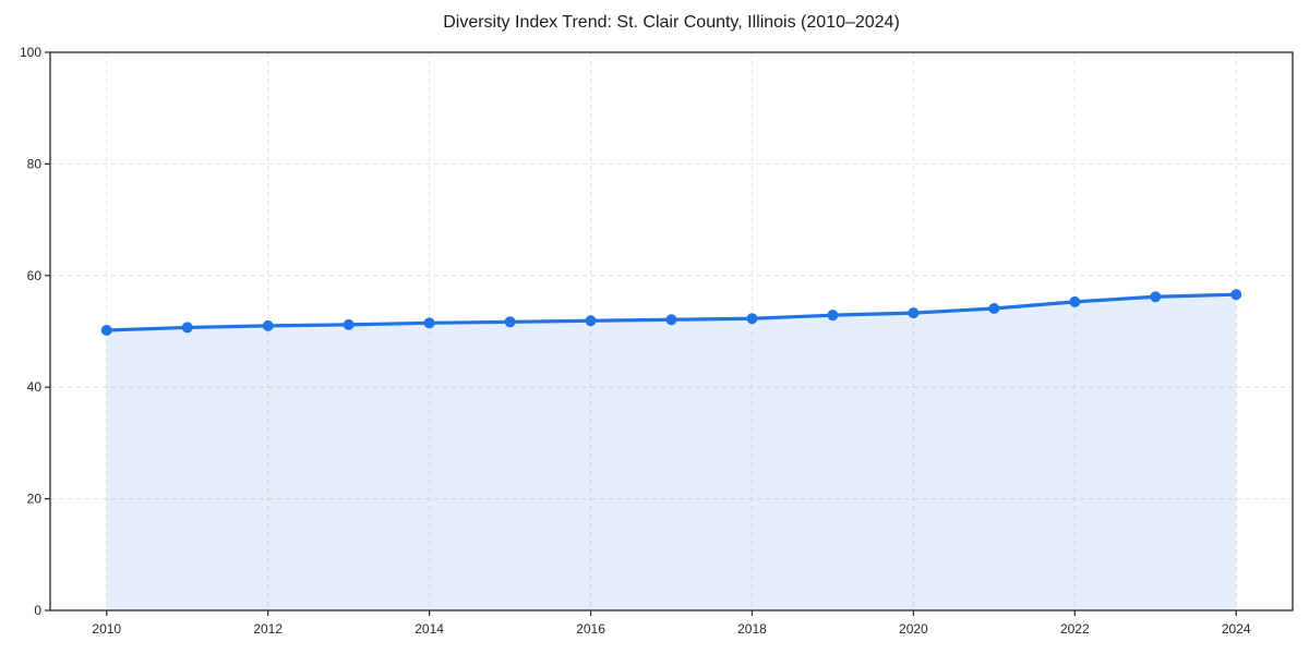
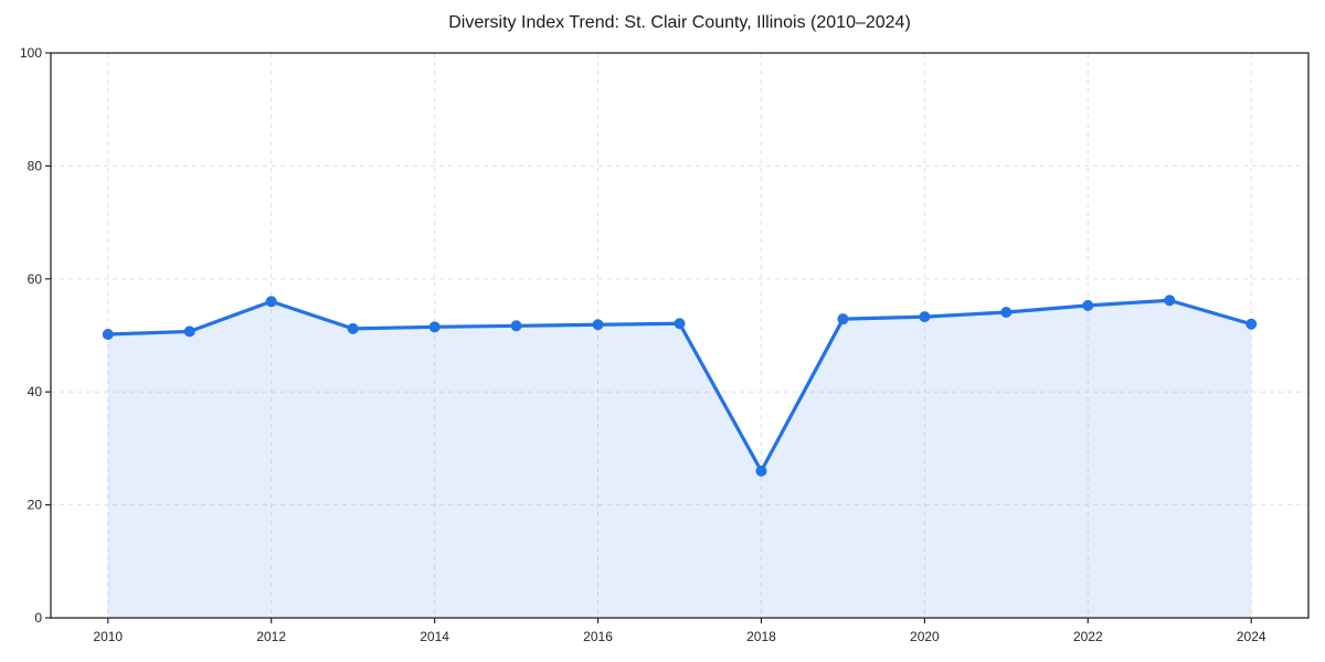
2012: 51 -> 56
2018: 52 -> 26
2024: 57 -> 52
